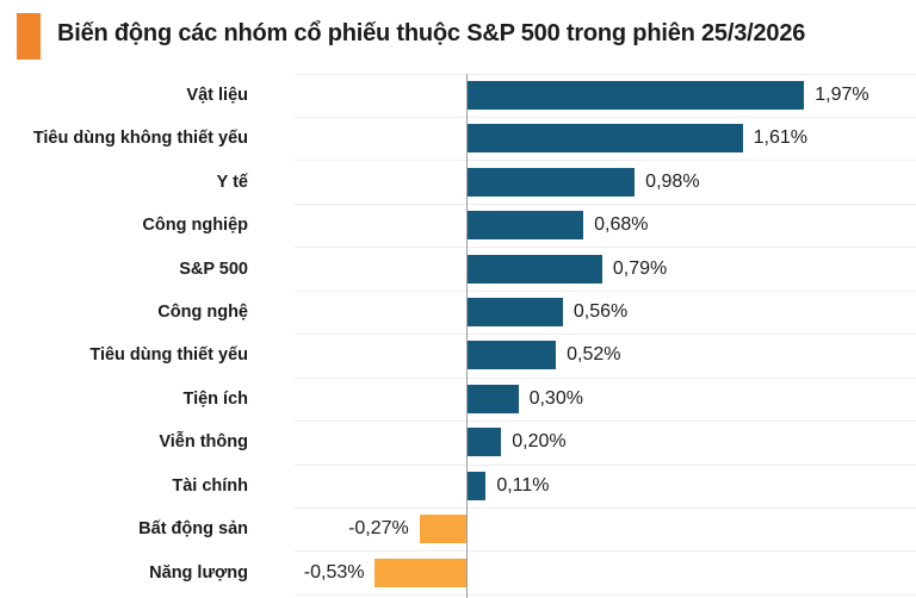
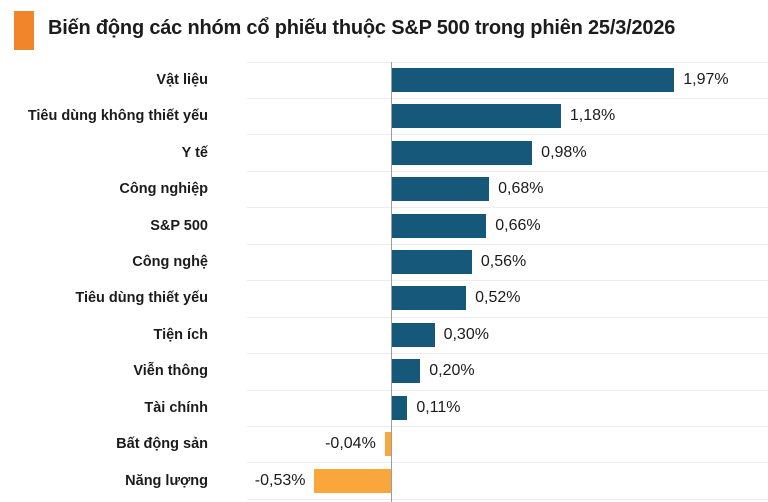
Tiêu dùng không thiết yếu: 1,61% -> 1,18%
S&P 500: 0,79% -> 0,66%
Bất động sản: -0,27% -> -0,04%
